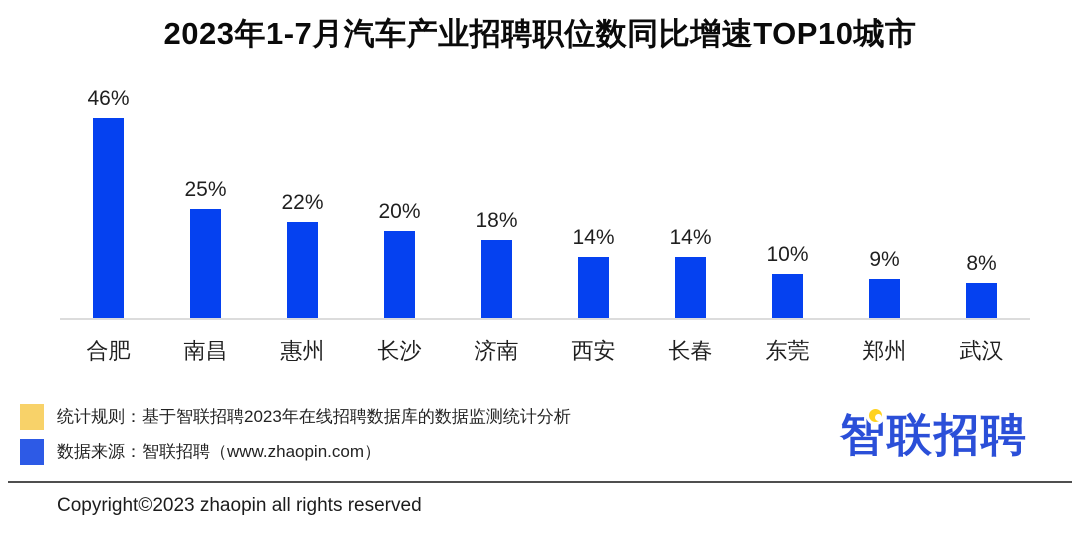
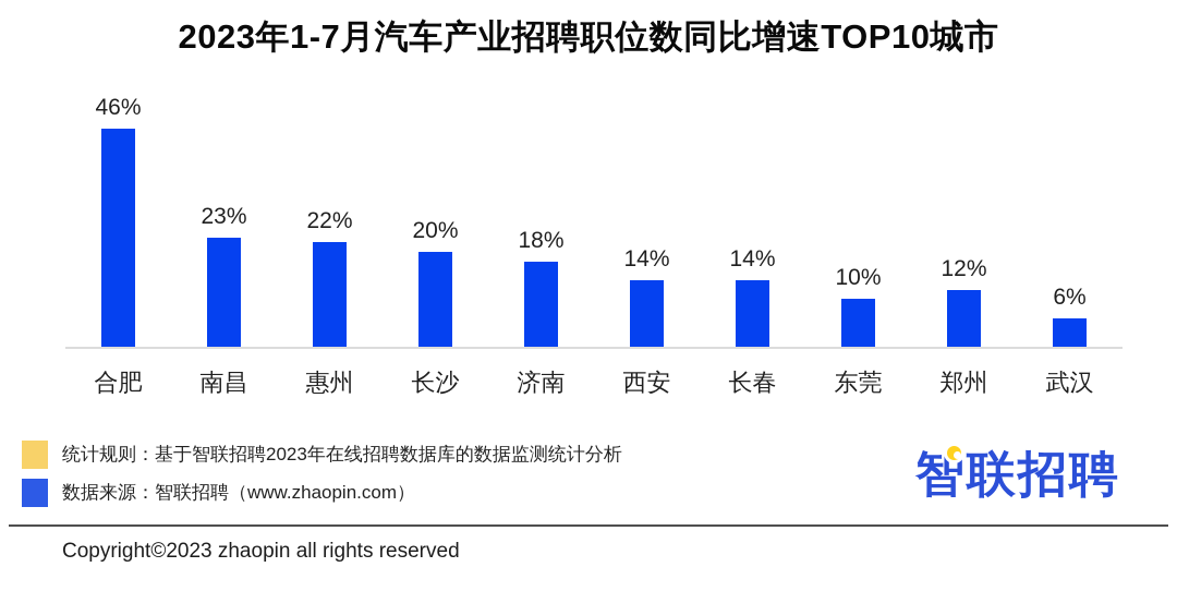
南昌: 25% -> 23%
郑州: 9% -> 12%
武汉: 8% -> 6%
